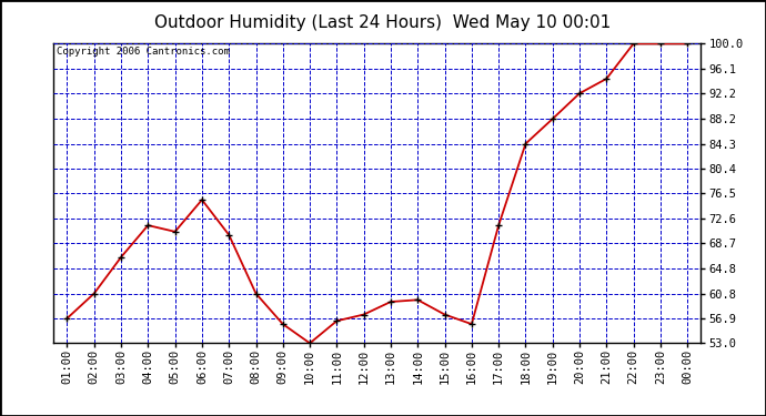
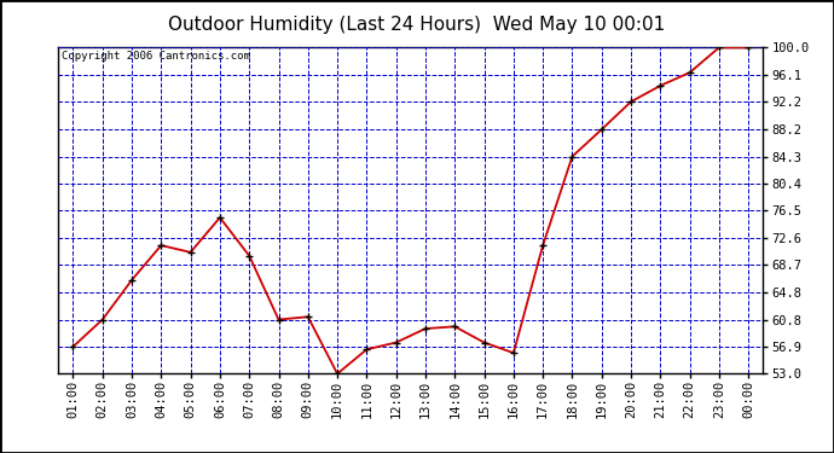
09:00: 56.0 -> 61.2
22:00: 100.0 -> 96.4
